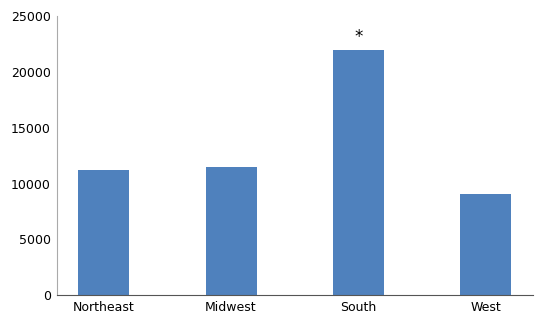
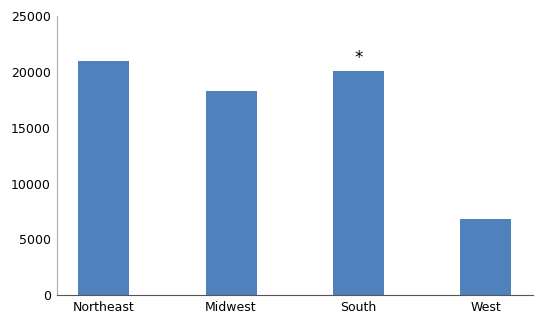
Northeast: 11200 -> 21000
Midwest: 11500 -> 18300
South: 22000 -> 20100
West: 9100 -> 6800
